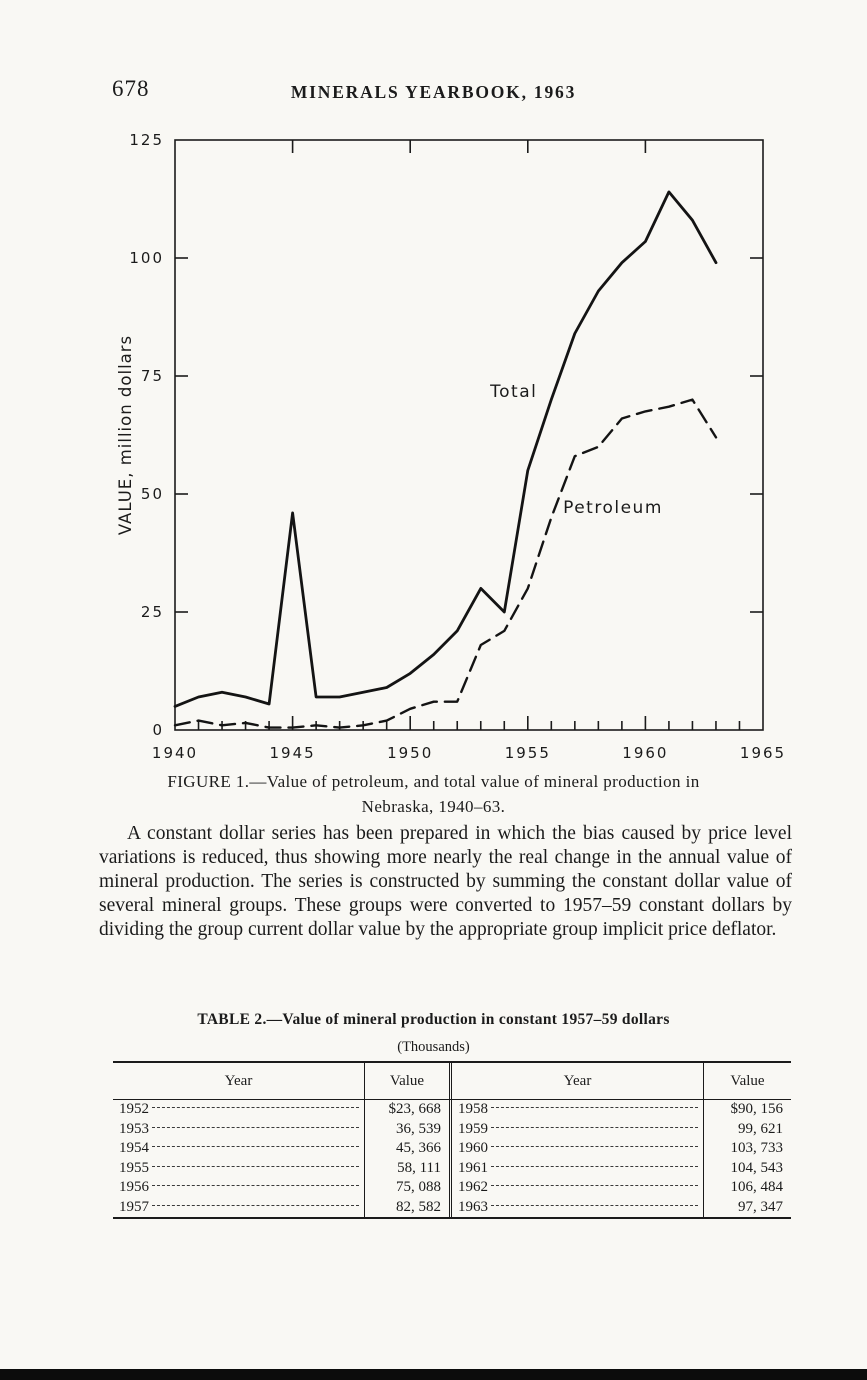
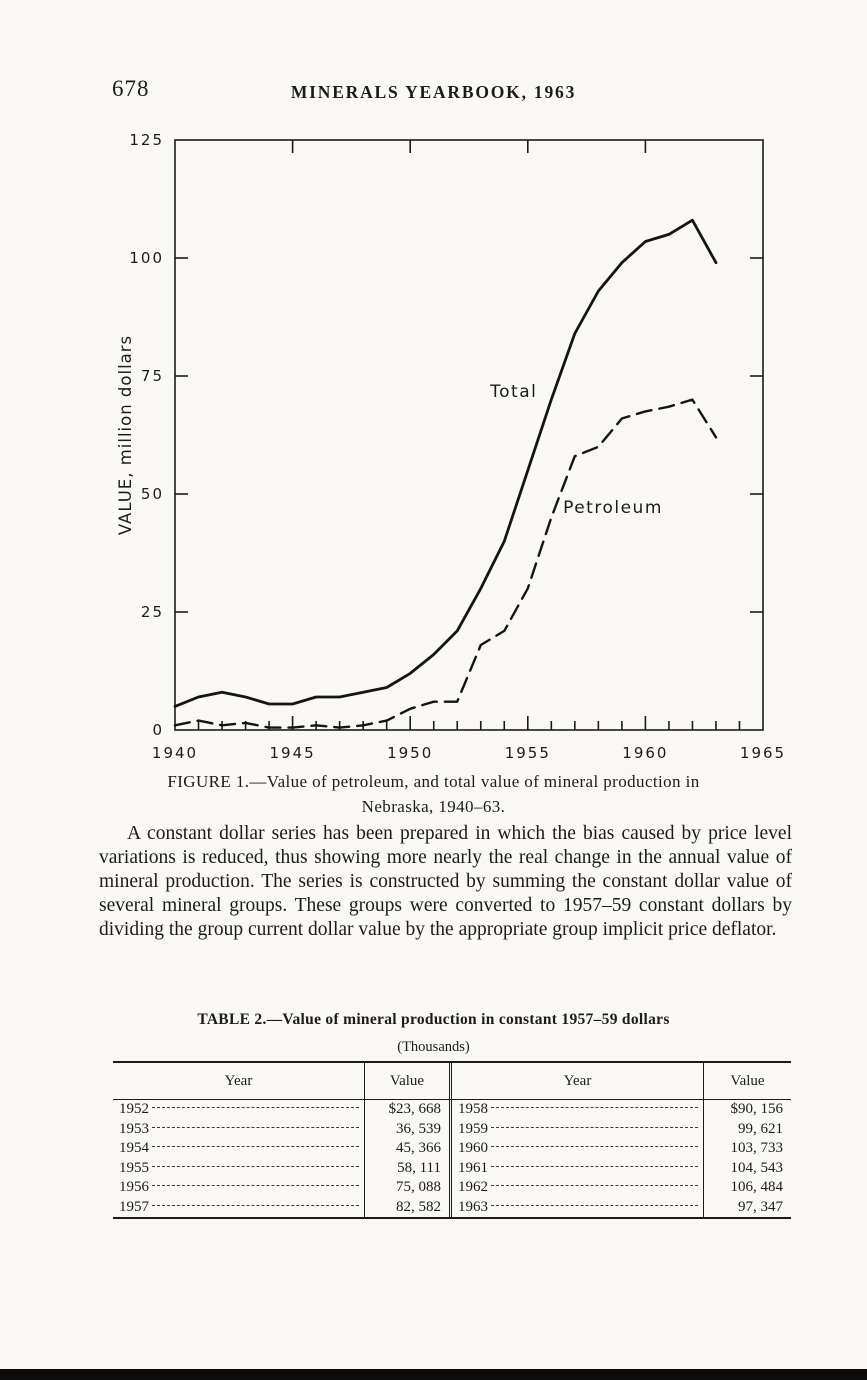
Total/1945: 46 -> 6
Total/1954: 25 -> 40
Total/1961: 114 -> 105
